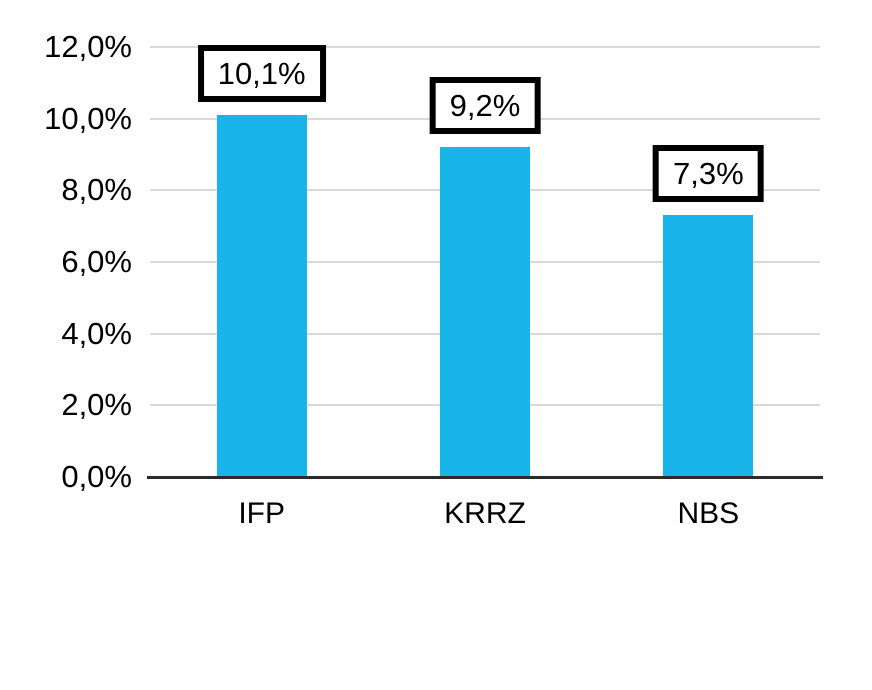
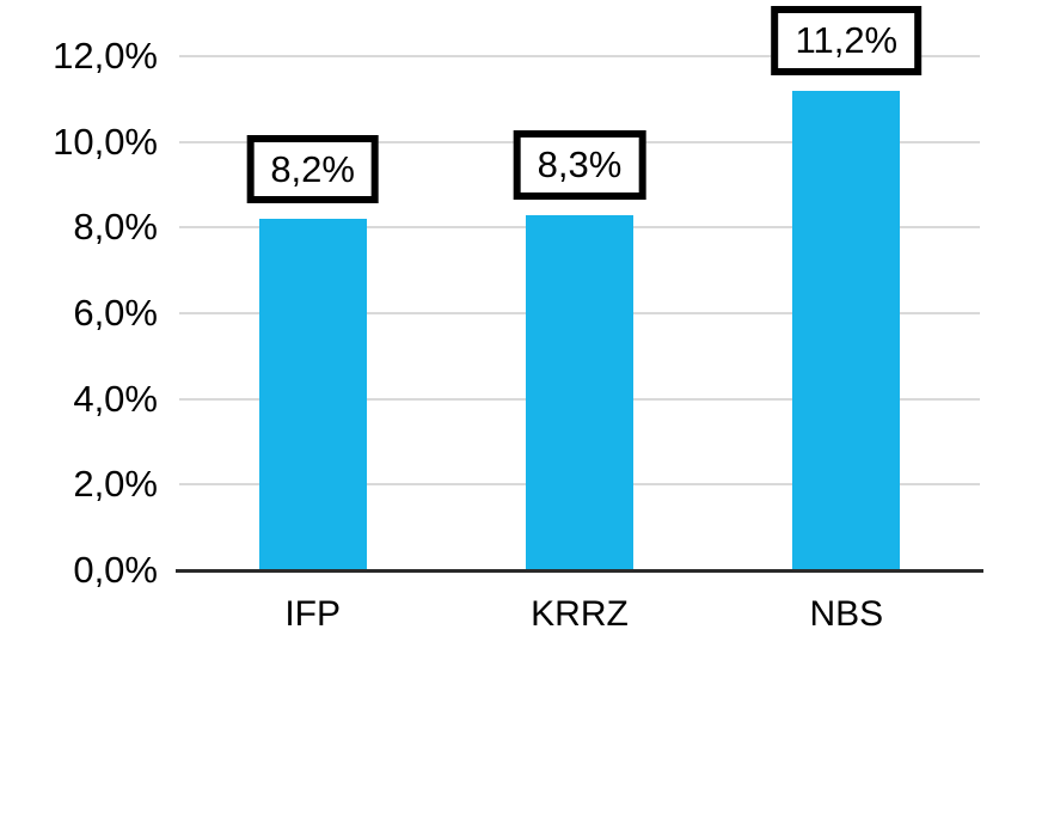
IFP: 10,1% -> 8,2%
KRRZ: 9,2% -> 8,3%
NBS: 7,3% -> 11,2%
